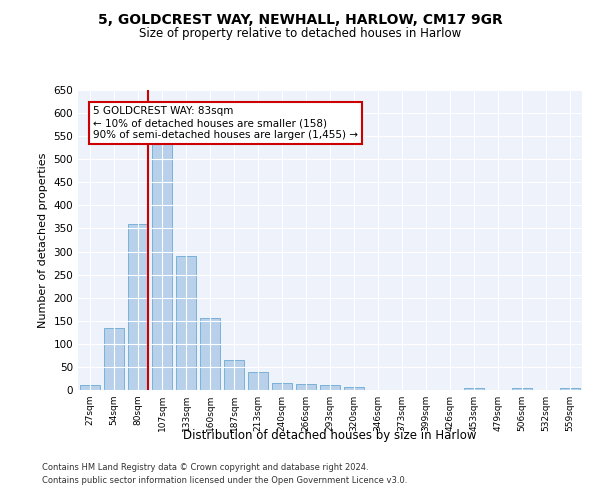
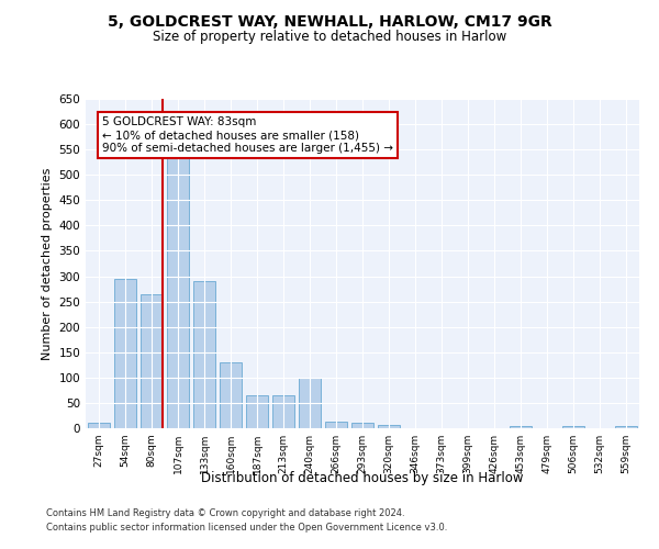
54sqm: 135 -> 295
80sqm: 360 -> 265
160sqm: 157 -> 130
213sqm: 38 -> 65
240sqm: 16 -> 100
